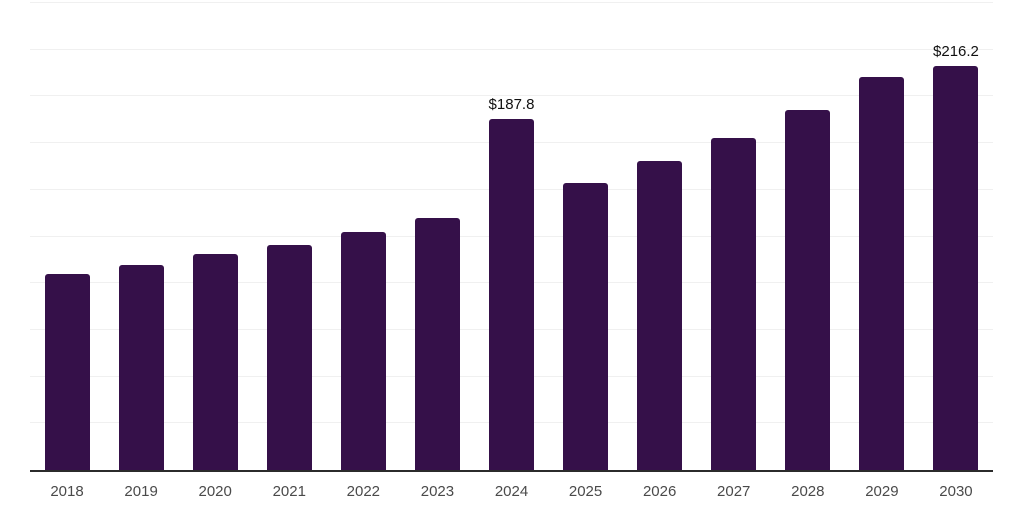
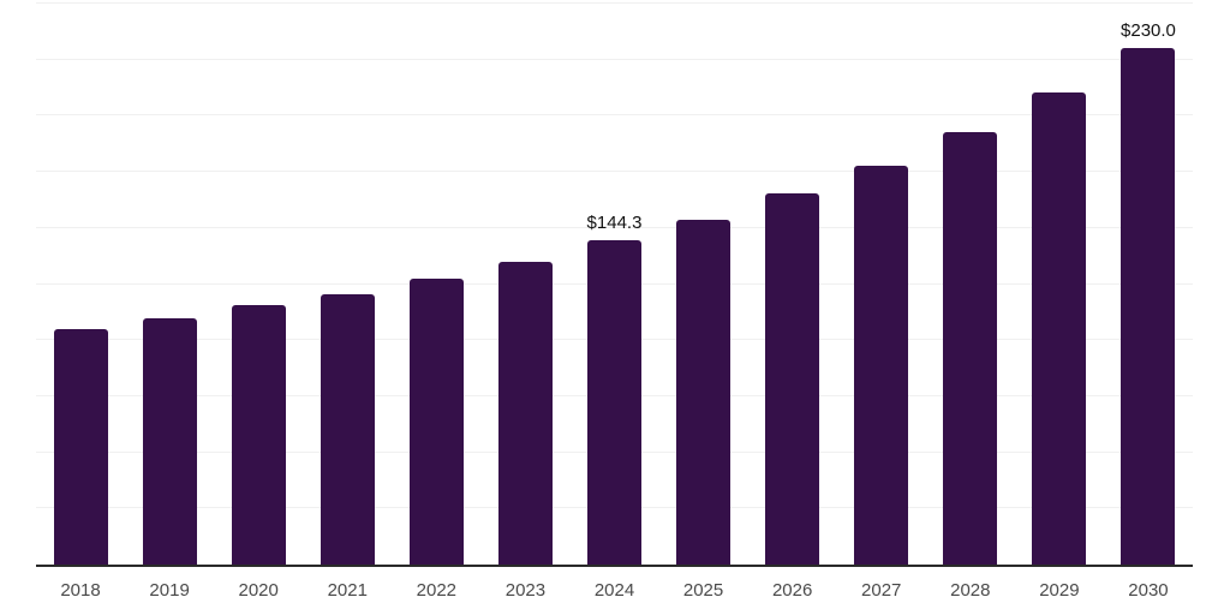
2024: $187.8 -> $144.3
2030: $216.2 -> $230.0
